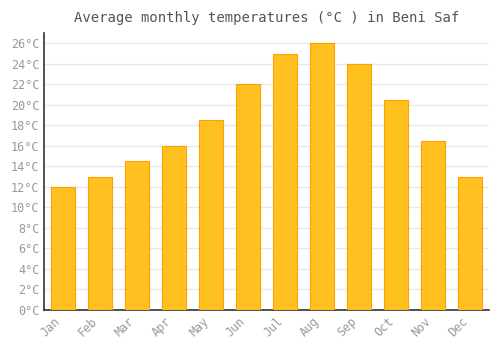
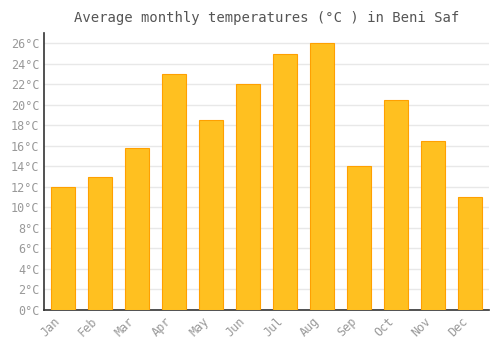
Mar: 14.5°C -> 15.8°C
Apr: 16.0°C -> 23.0°C
Sep: 24.0°C -> 14.0°C
Dec: 13.0°C -> 11.0°C
